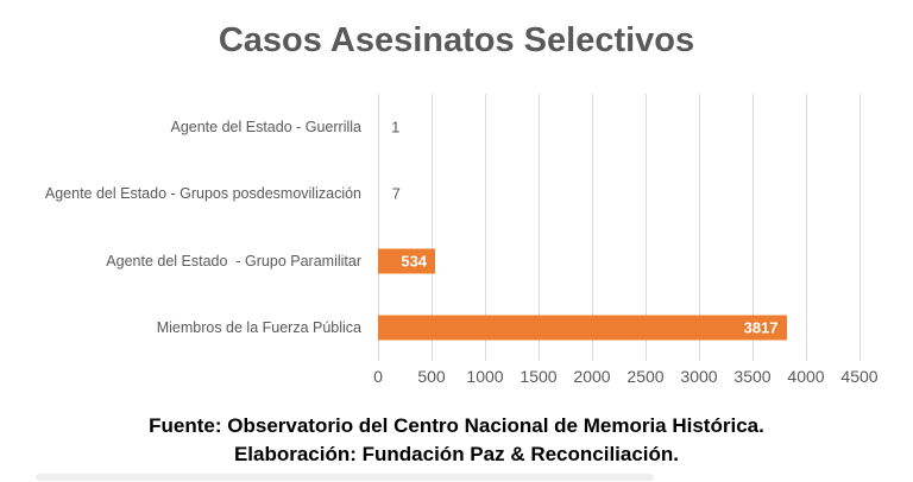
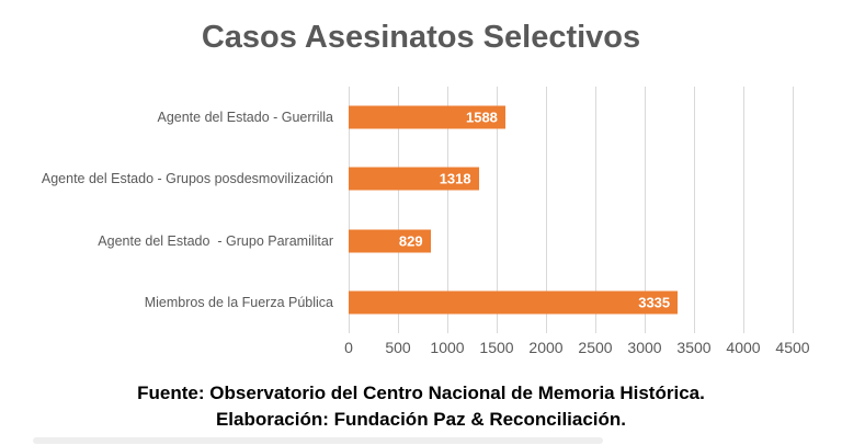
Agente del Estado - Guerrilla: 1 -> 1588
Agente del Estado - Grupos posdesmovilización: 7 -> 1318
Agente del Estado - Grupo Paramilitar: 534 -> 829
Miembros de la Fuerza Pública: 3817 -> 3335
